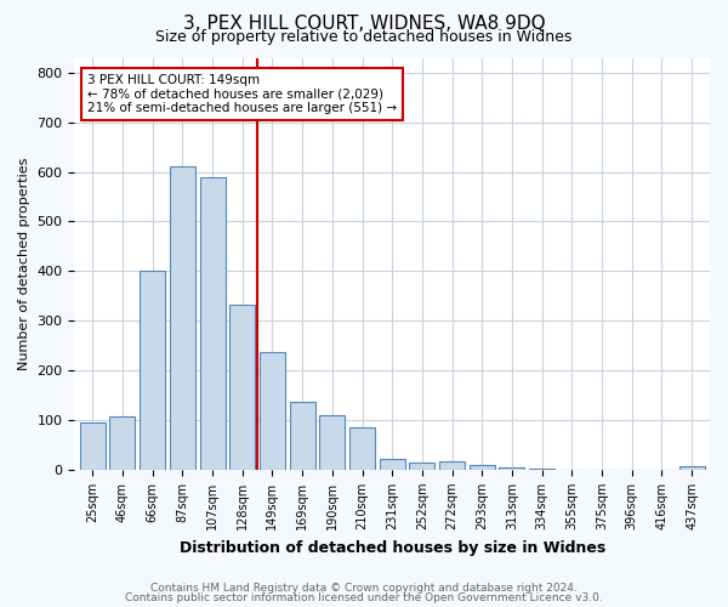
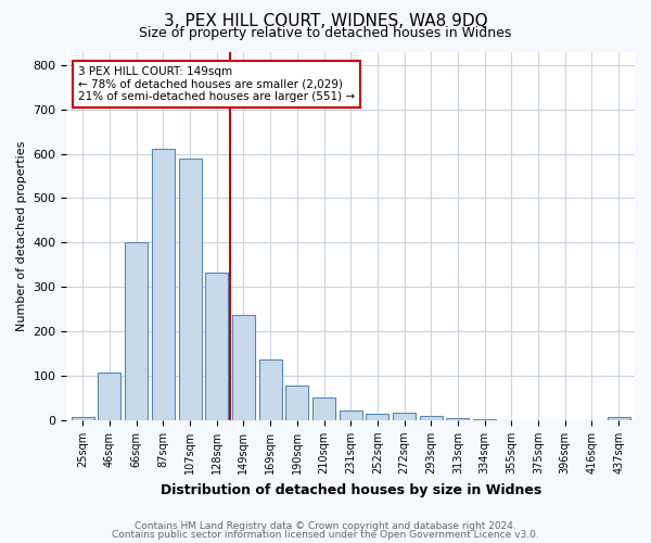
25sqm: 95 -> 7
190sqm: 110 -> 79
210sqm: 85 -> 51
